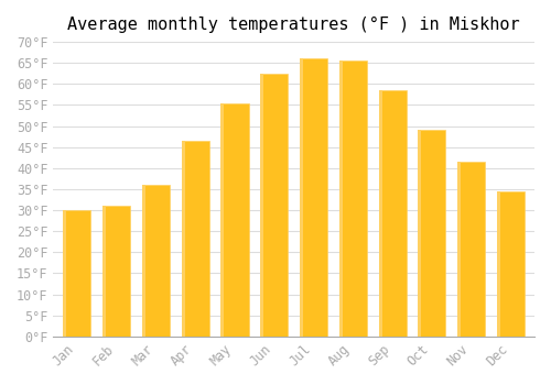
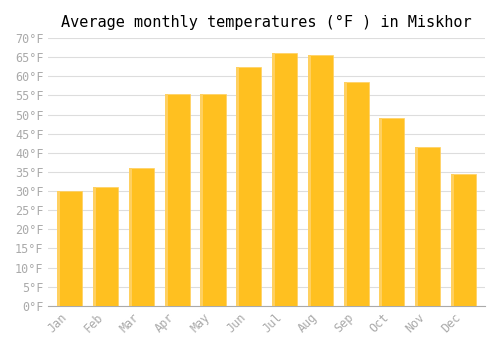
Apr: 46.5°F -> 55.5°F
